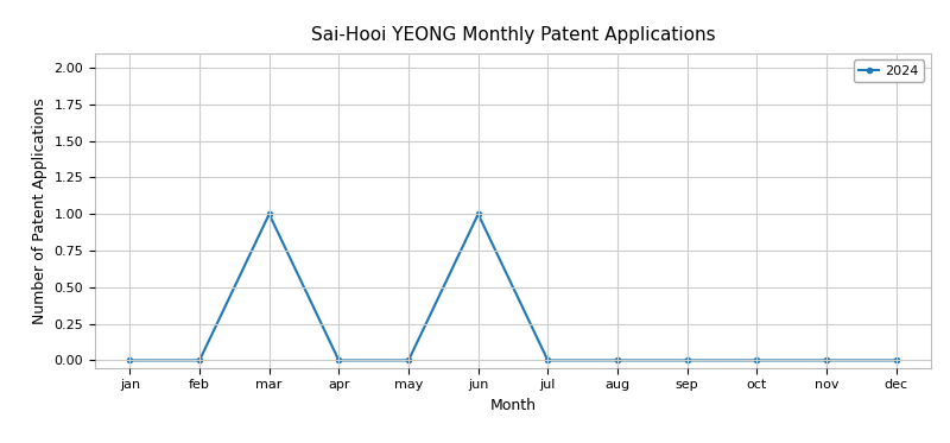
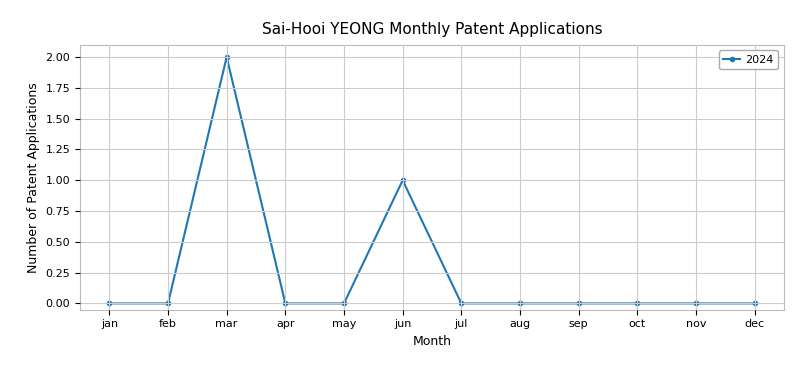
mar: 1 -> 2
